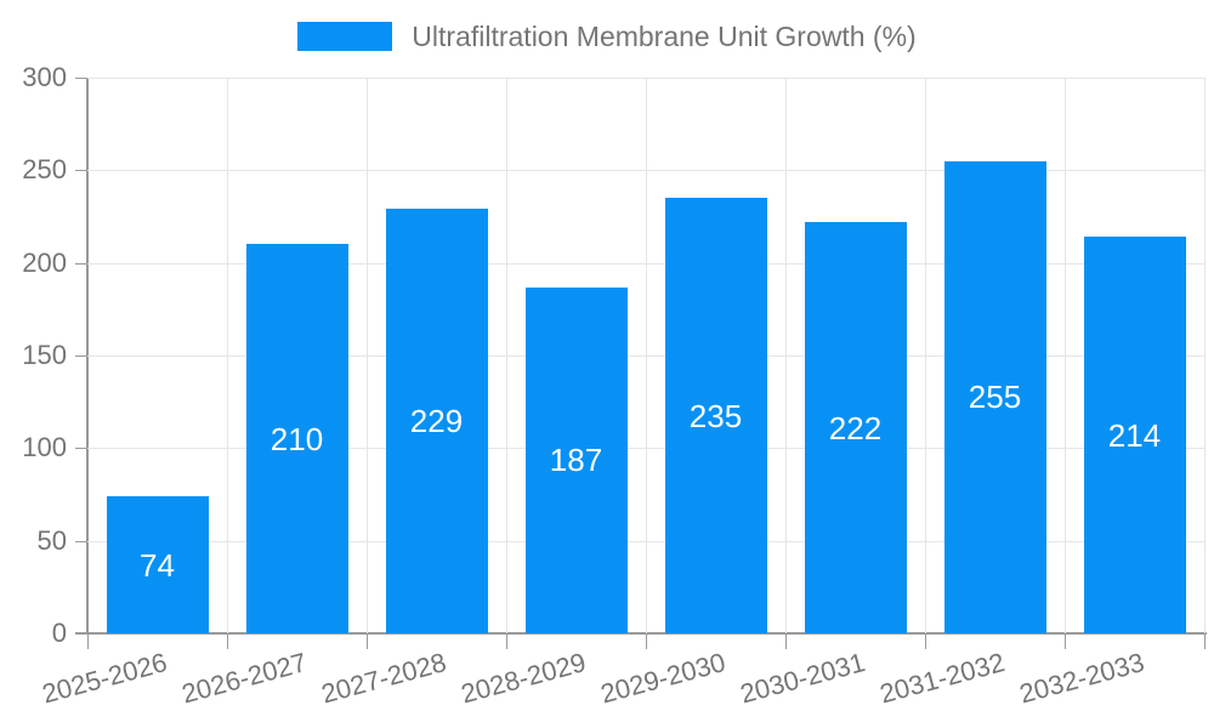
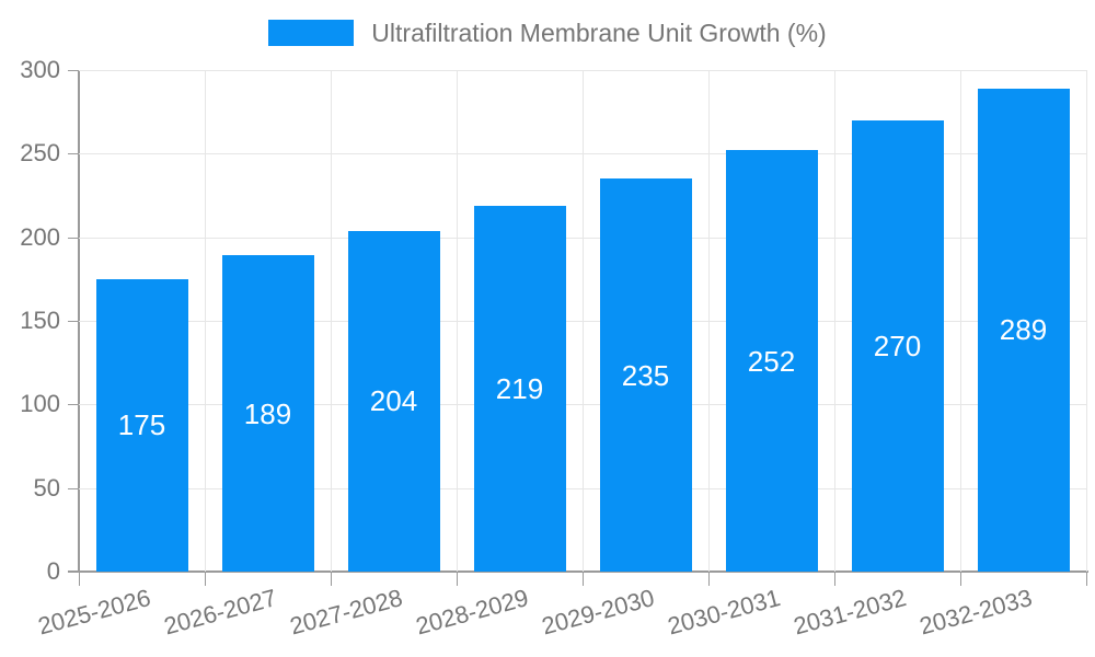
2025-2026: 74 -> 175
2026-2027: 210 -> 189
2027-2028: 229 -> 204
2028-2029: 187 -> 219
2030-2031: 222 -> 252
2031-2032: 255 -> 270
2032-2033: 214 -> 289
